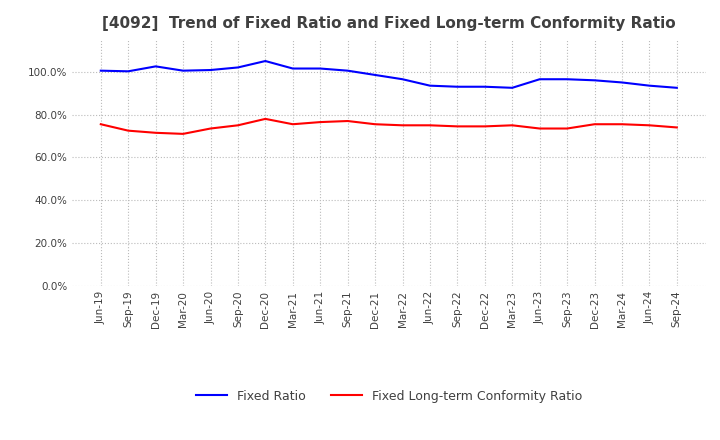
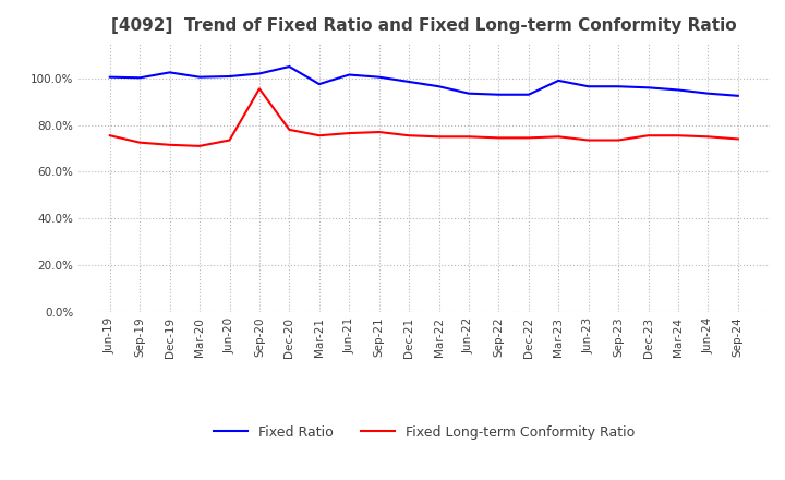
Fixed Long-term Conformity Ratio/Sep-20: 75.0% -> 95.5%
Fixed Ratio/Mar-21: 101.5% -> 97.5%
Fixed Ratio/Mar-23: 92.5% -> 99.0%
